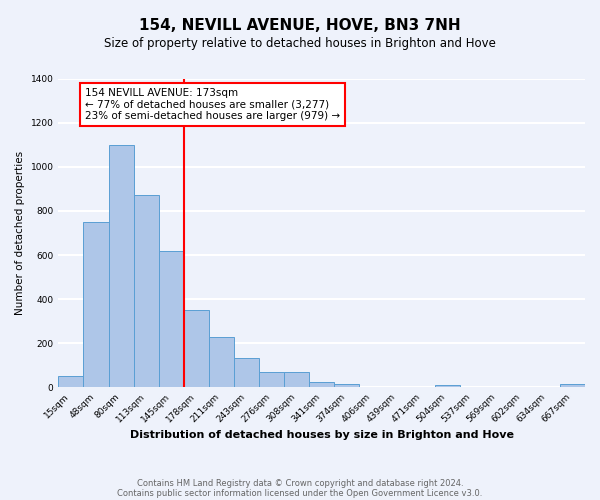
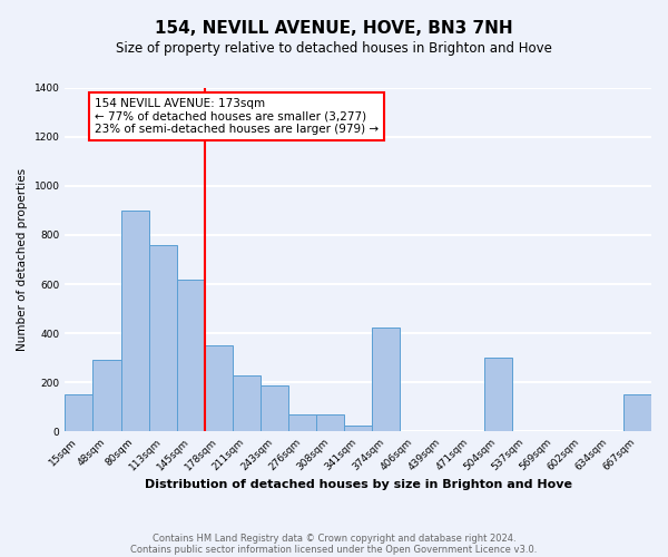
15sqm: 50 -> 150
48sqm: 750 -> 290
80sqm: 1100 -> 900
113sqm: 870 -> 760
243sqm: 135 -> 190
374sqm: 15 -> 425
504sqm: 10 -> 300
667sqm: 15 -> 150
